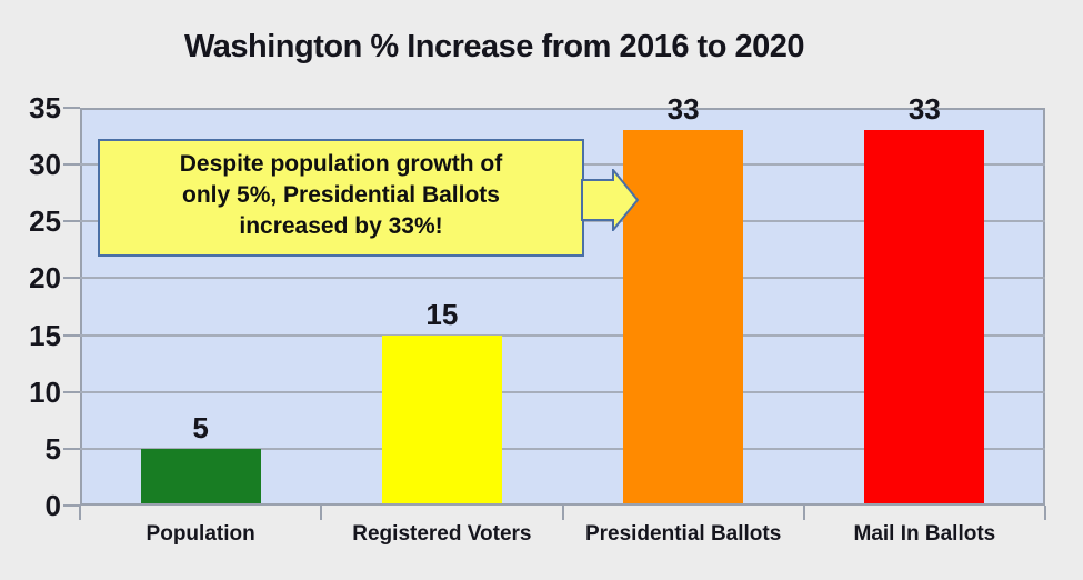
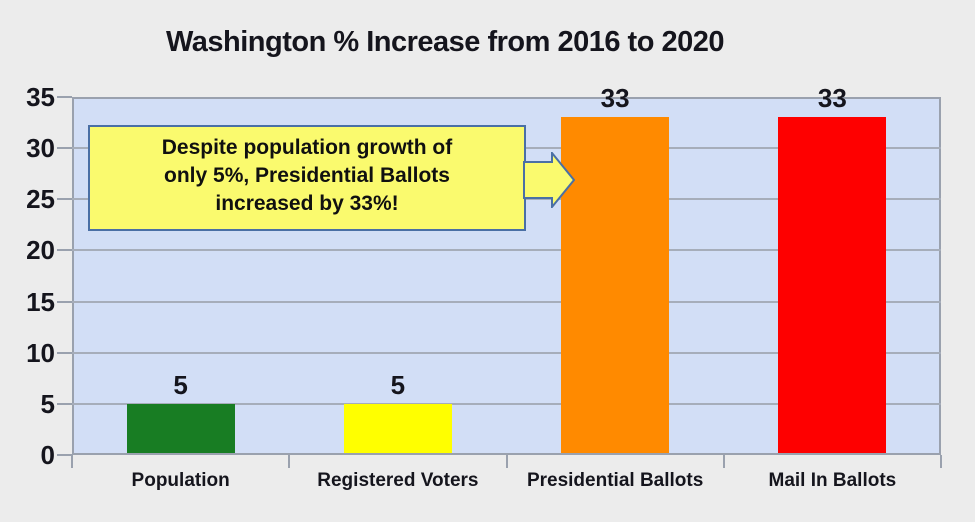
Registered Voters: 15 -> 5
